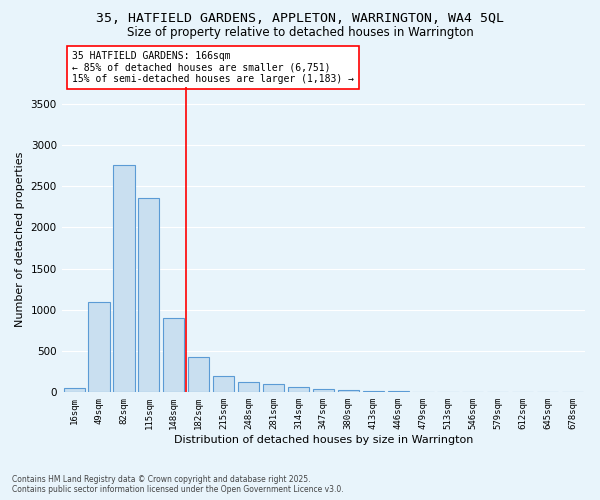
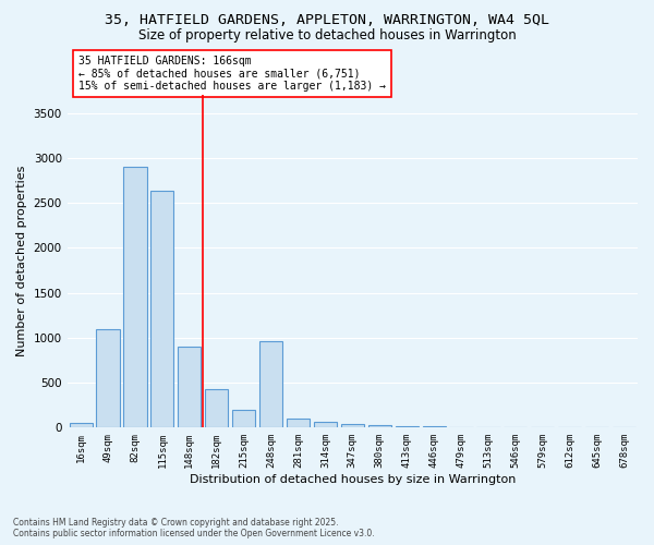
82sqm: 2750 -> 2900
115sqm: 2350 -> 2640
248sqm: 130 -> 960
